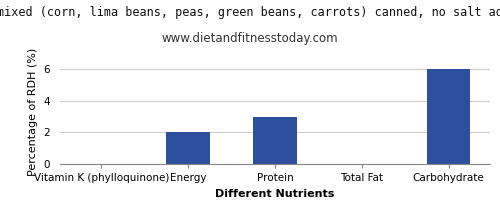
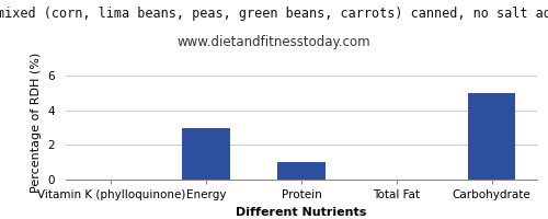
Energy: 2 -> 3
Protein: 3 -> 1
Carbohydrate: 6 -> 5
